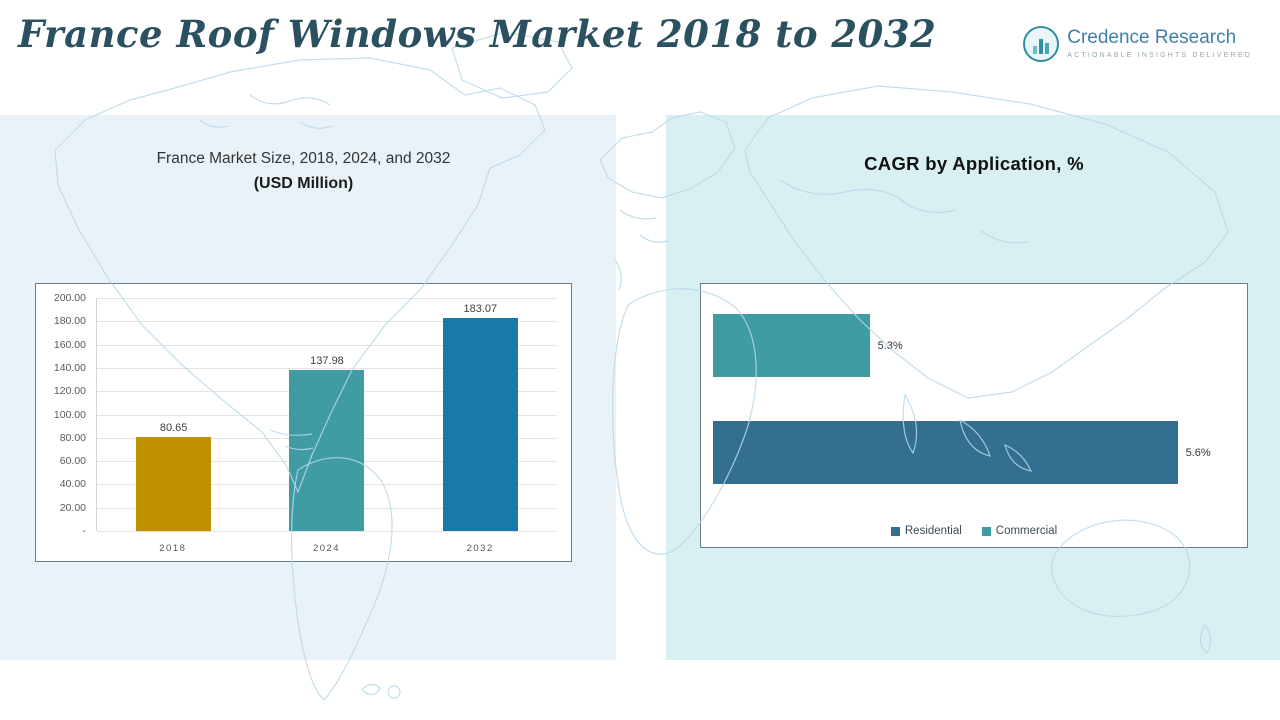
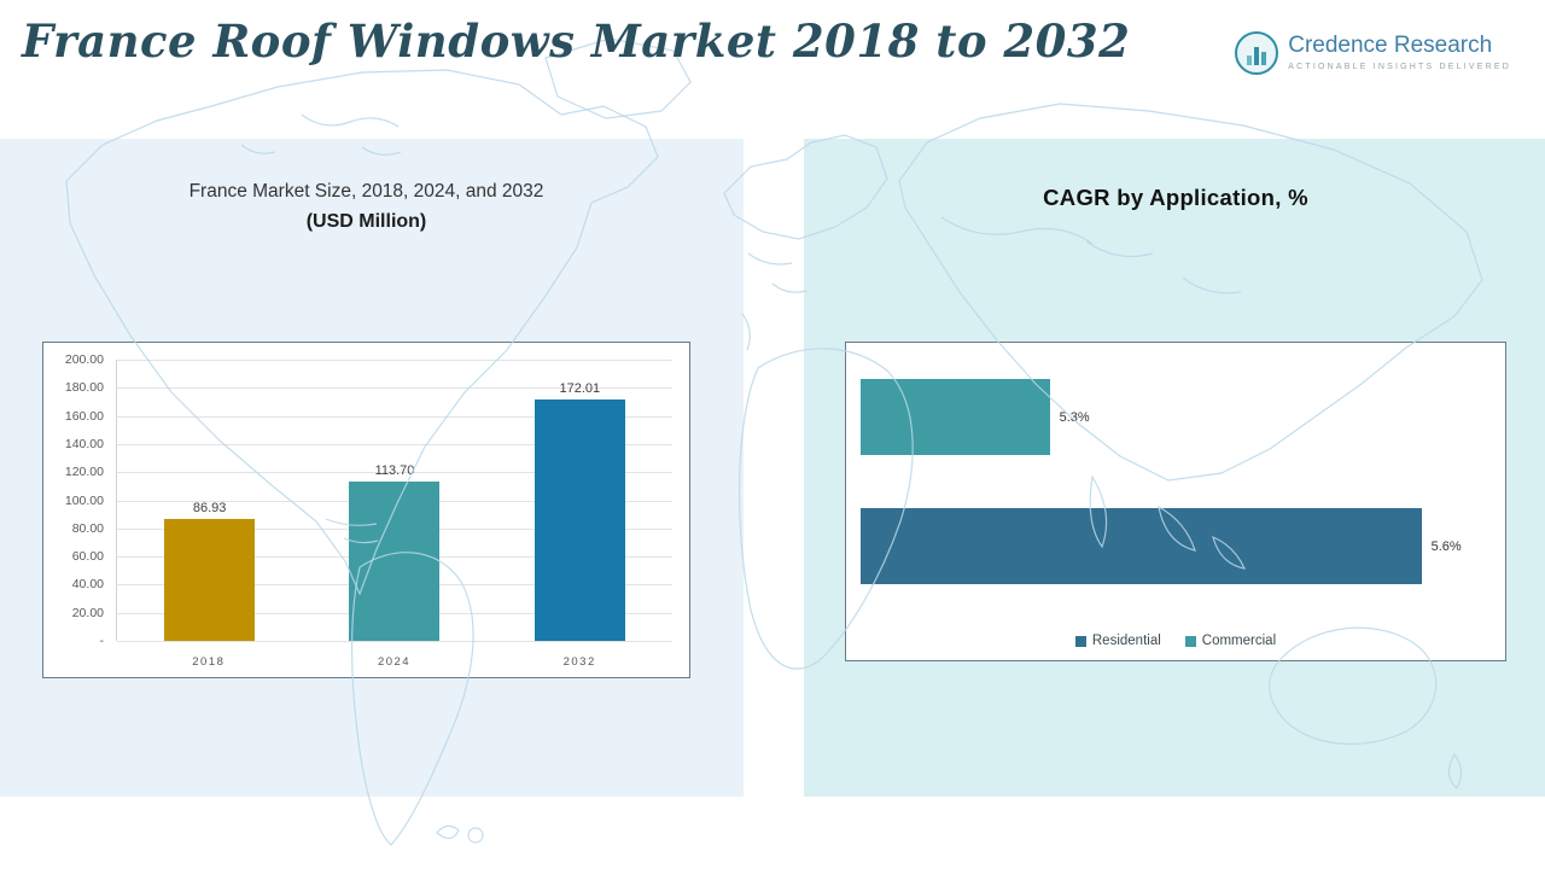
France Market Size, 2018, 2024, and 2032 (USD Million)/2018: 80.65 -> 86.93
France Market Size, 2018, 2024, and 2032 (USD Million)/2024: 137.98 -> 113.70
France Market Size, 2018, 2024, and 2032 (USD Million)/2032: 183.07 -> 172.01
